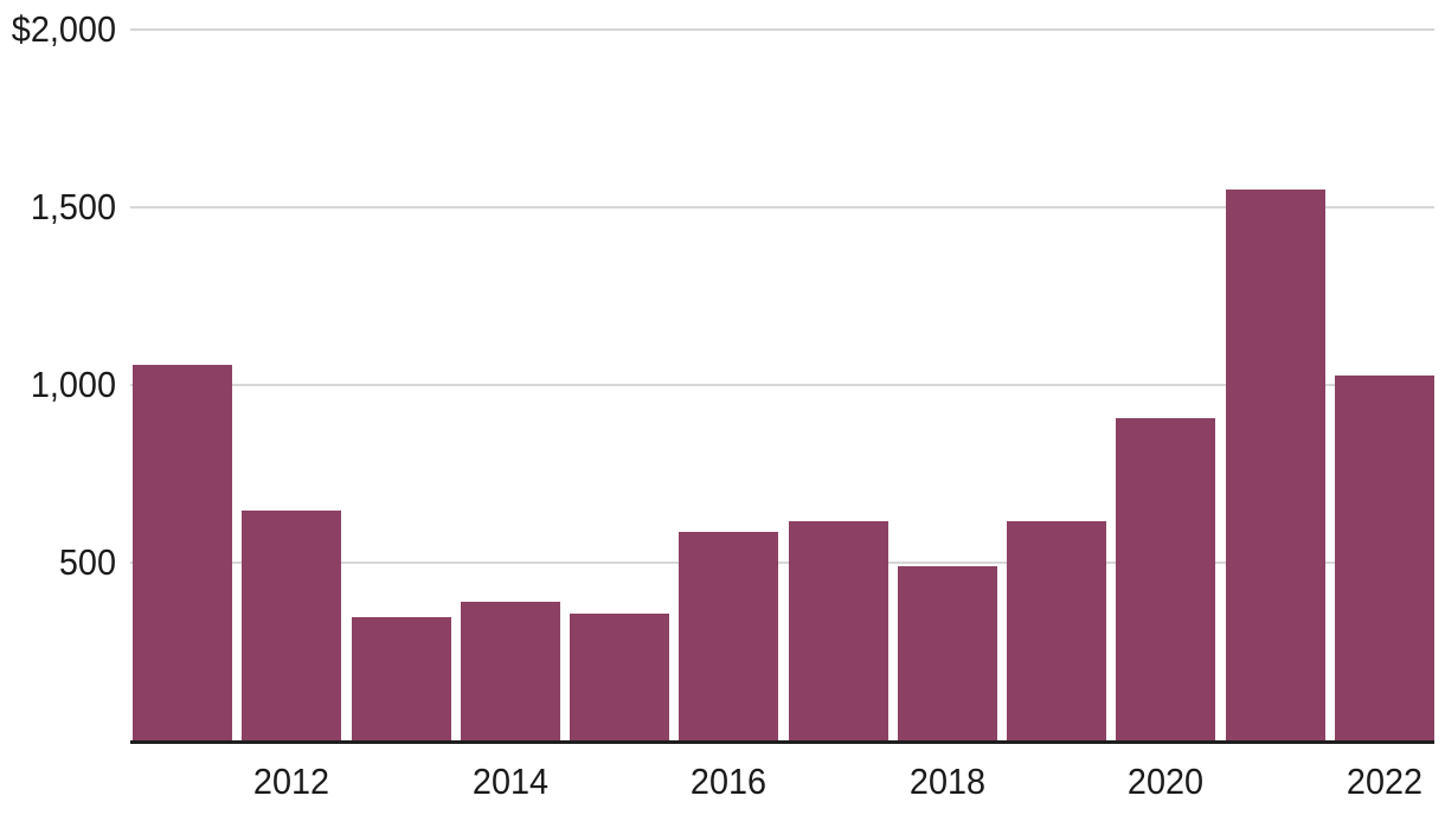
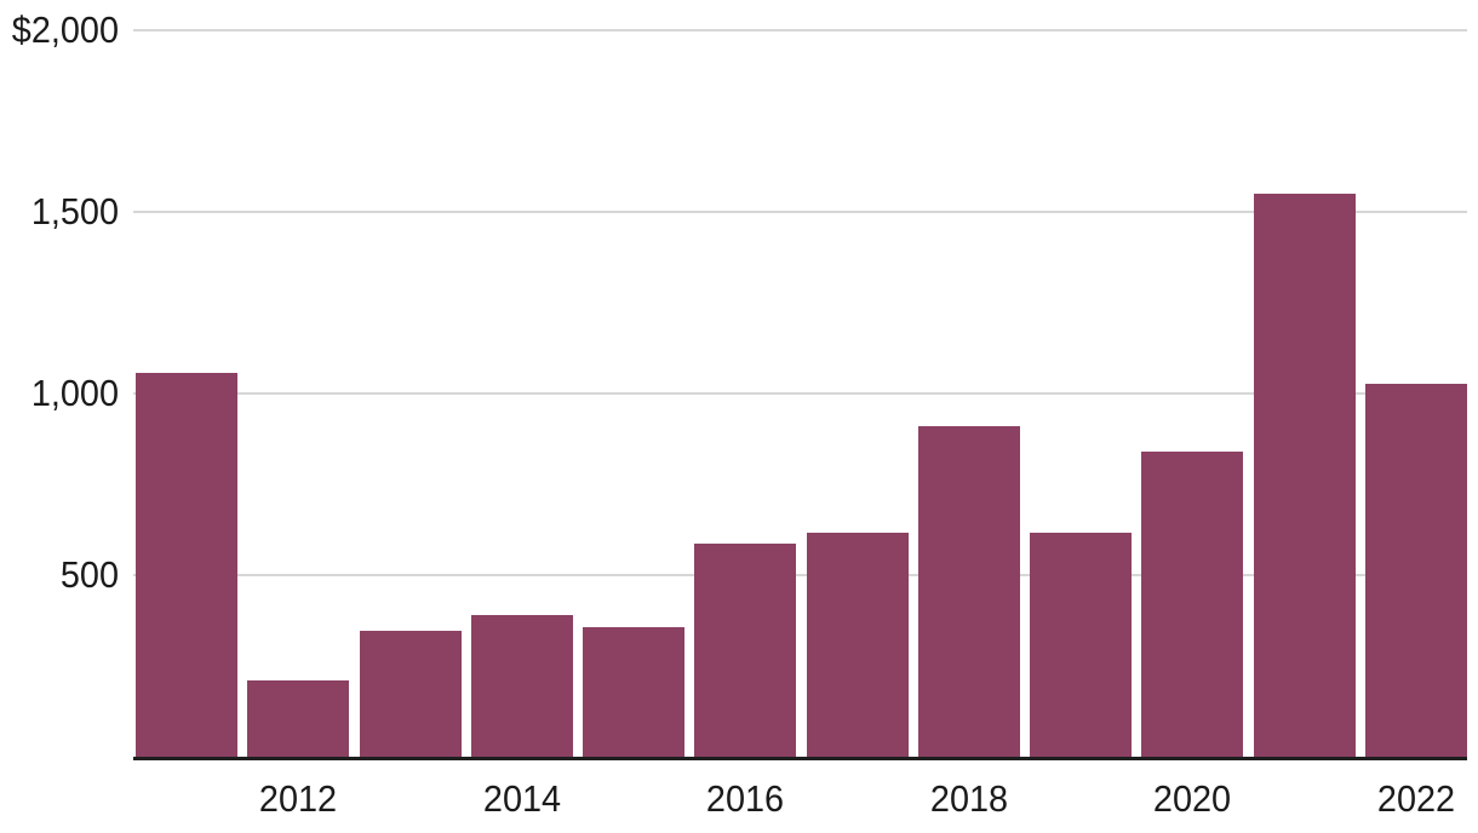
2012: $640 -> $210
2018: $490 -> $910
2020: $900 -> $840
